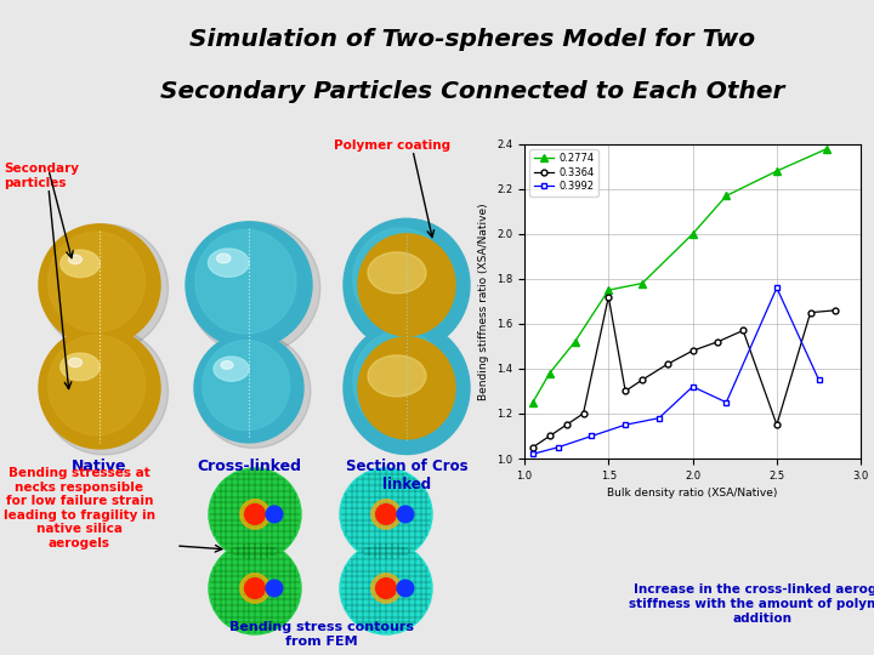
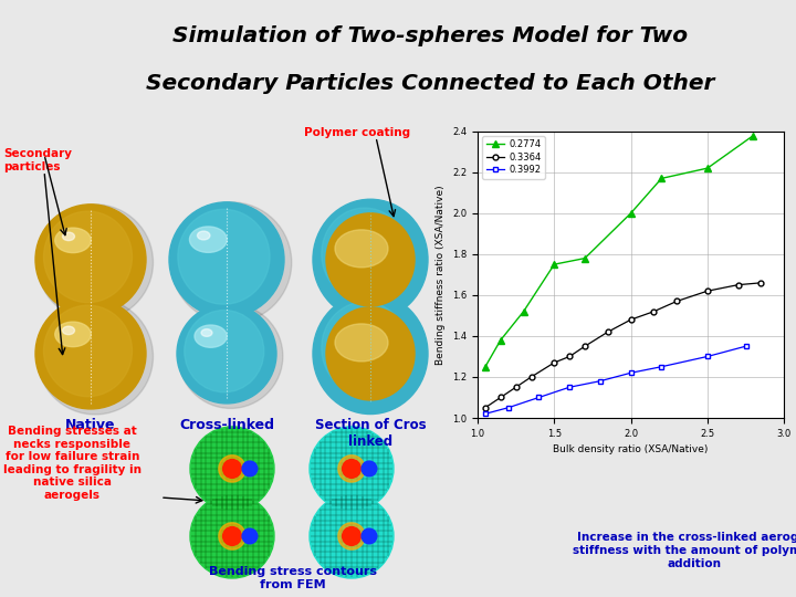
0.3364/1.5: 1.72 -> 1.27
0.3992/2.0: 1.32 -> 1.22
0.2774/2.5: 2.28 -> 2.22
0.3364/2.5: 1.15 -> 1.62
0.3992/2.5: 1.76 -> 1.30
